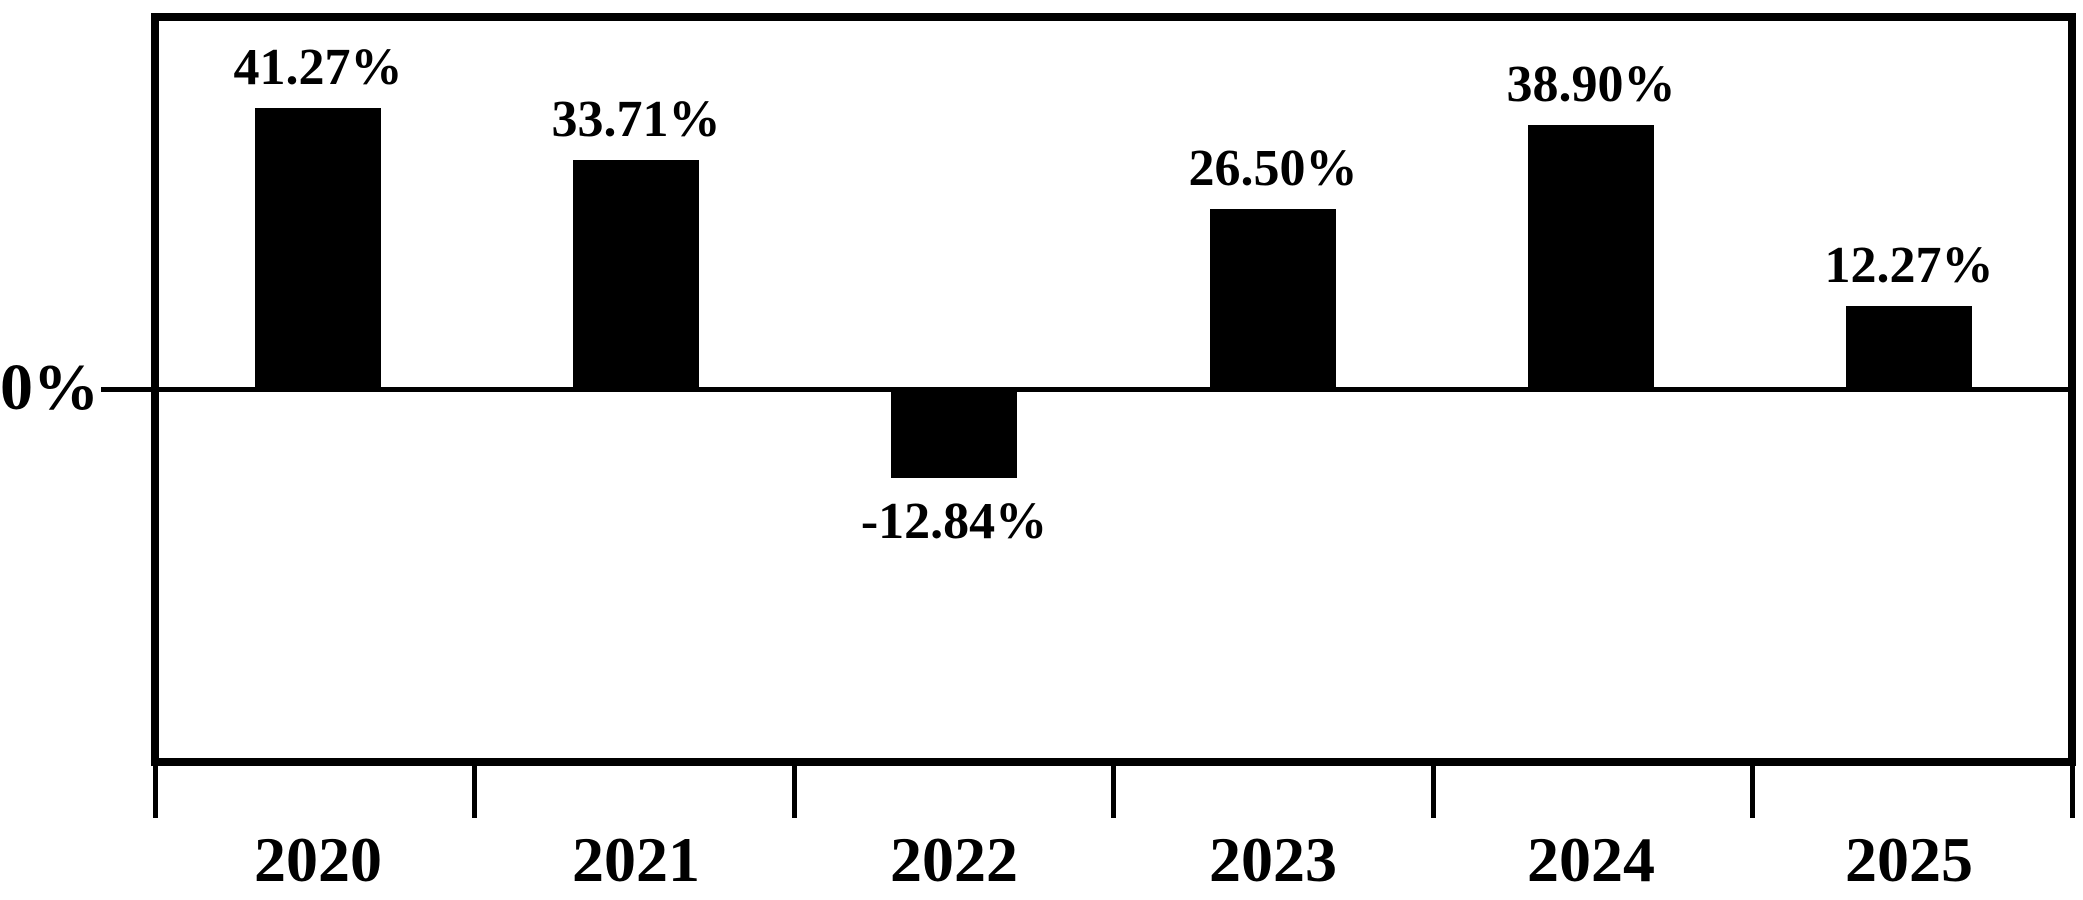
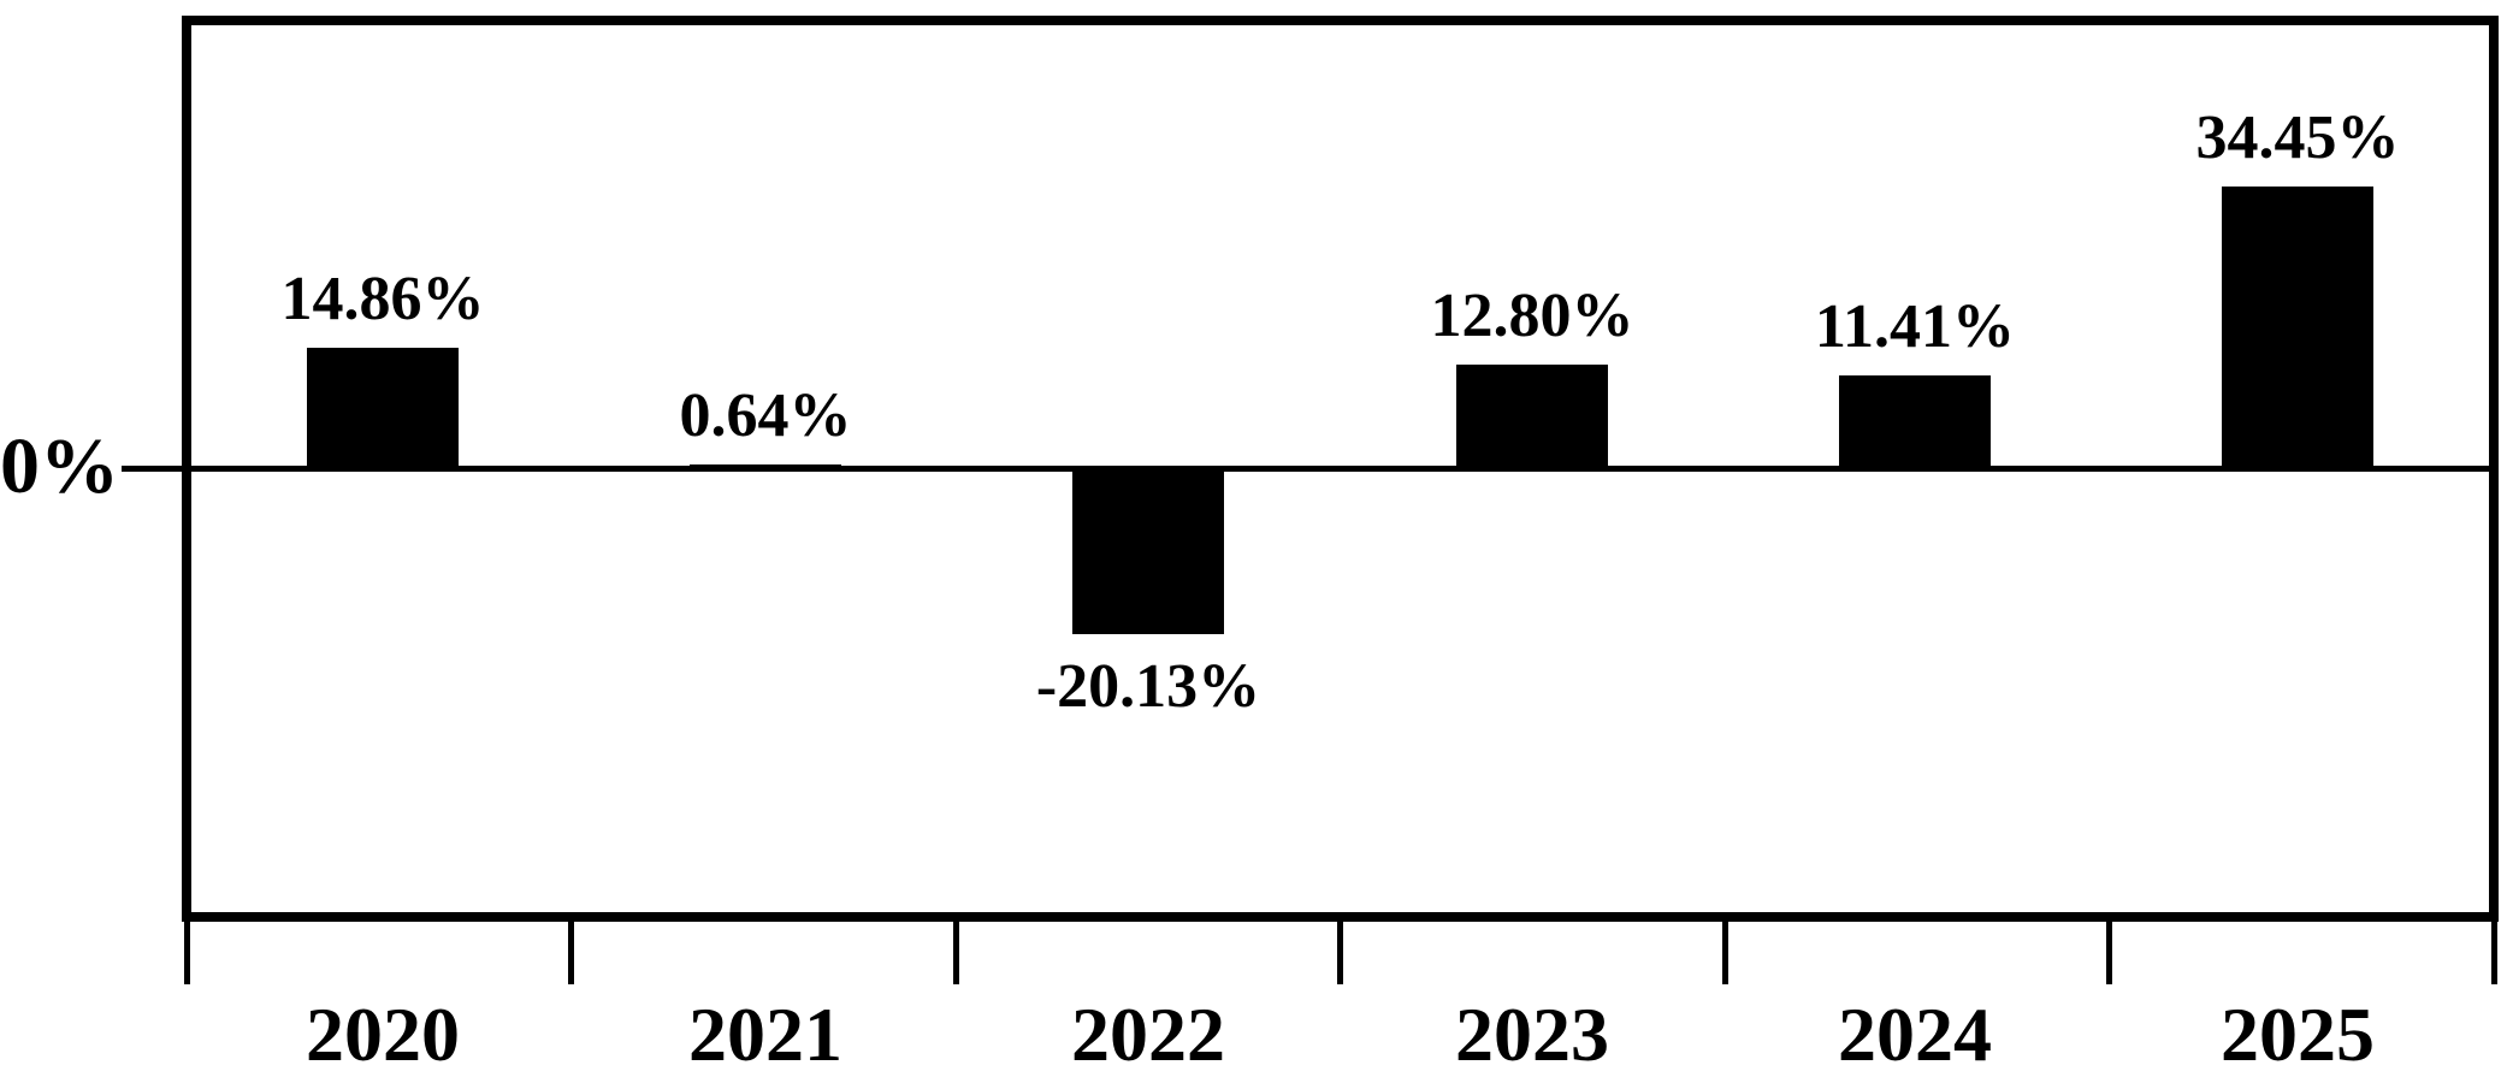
2020: 41.27% -> 14.86%
2021: 33.71% -> 0.64%
2022: -12.84% -> -20.13%
2023: 26.50% -> 12.80%
2024: 38.90% -> 11.41%
2025: 12.27% -> 34.45%
